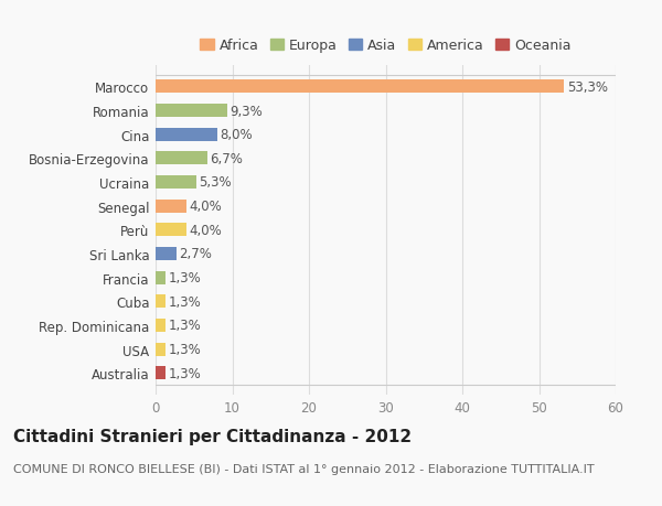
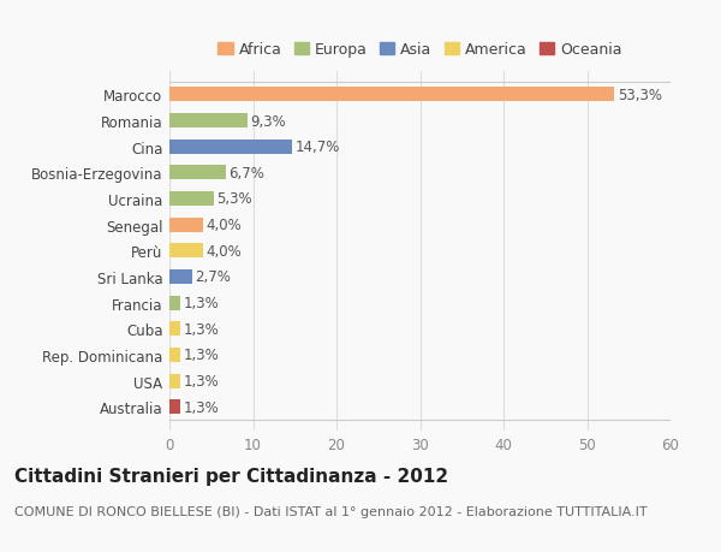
Cina: 8,0% -> 14,7%
